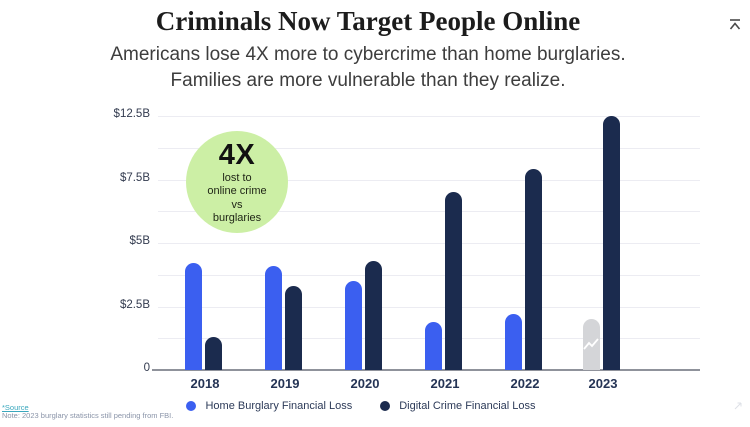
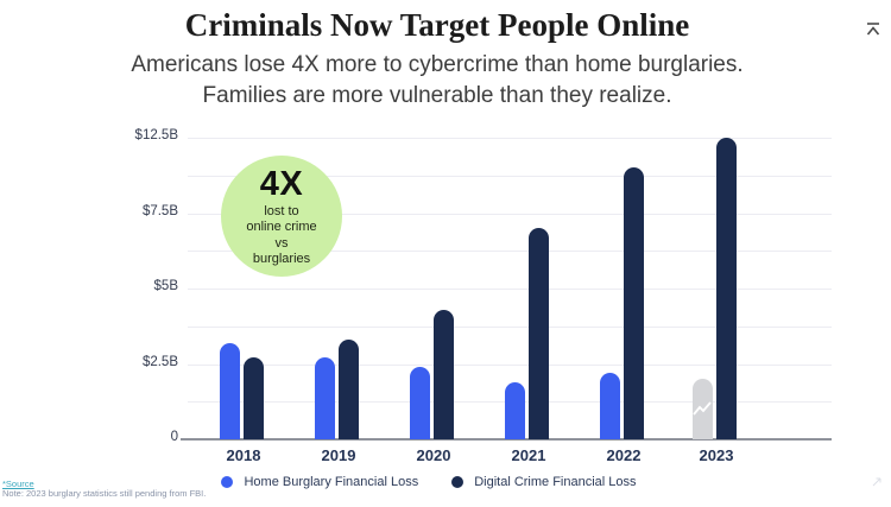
Home Burglary Financial Loss/2018: $4.2B -> $3.2B
Digital Crime Financial Loss/2018: $1.3B -> $2.7B
Home Burglary Financial Loss/2019: $4.1B -> $2.7B
Home Burglary Financial Loss/2020: $3.5B -> $2.4B
Digital Crime Financial Loss/2022: $8.3B -> $10.5B
